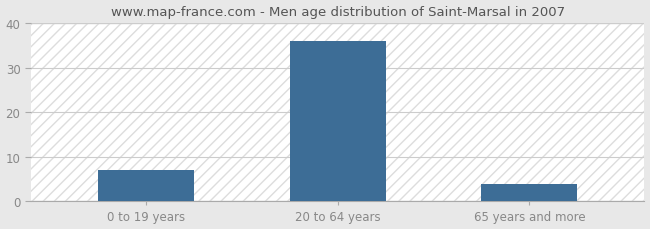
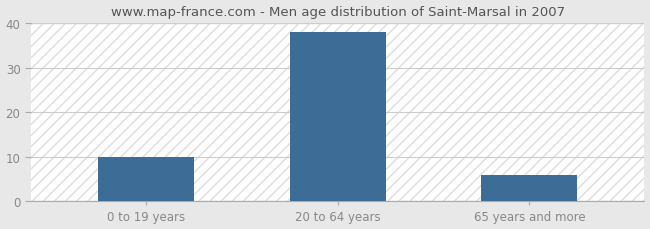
0 to 19 years: 7 -> 10
20 to 64 years: 36 -> 38
65 years and more: 4 -> 6
